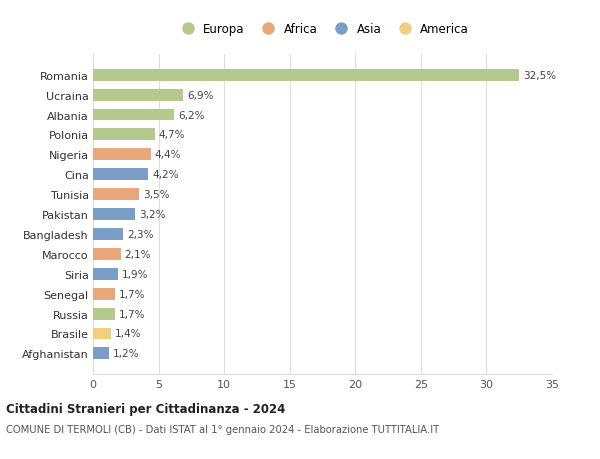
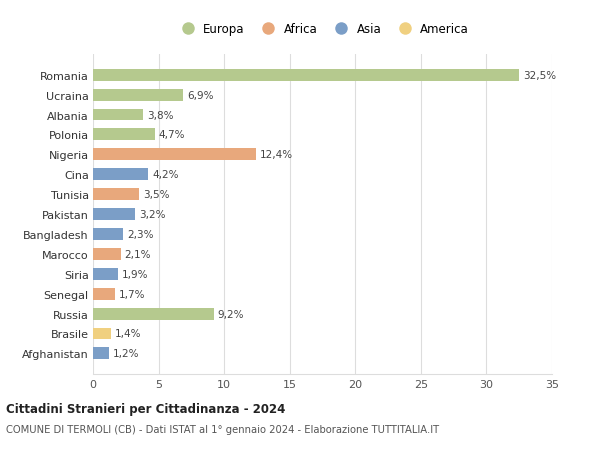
Albania: 6,2% -> 3,8%
Nigeria: 4,4% -> 12,4%
Russia: 1,7% -> 9,2%
